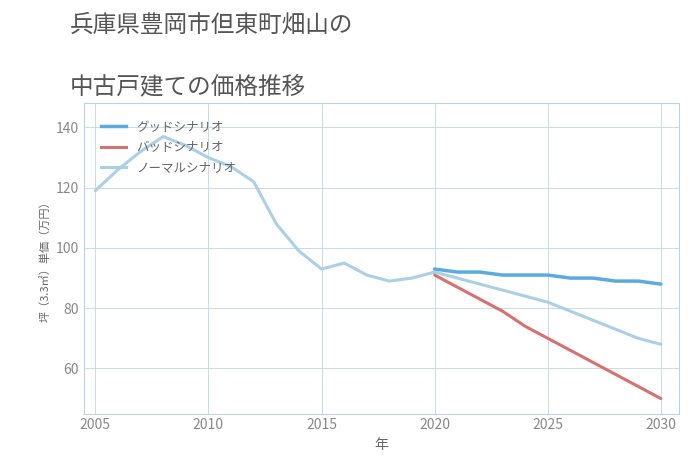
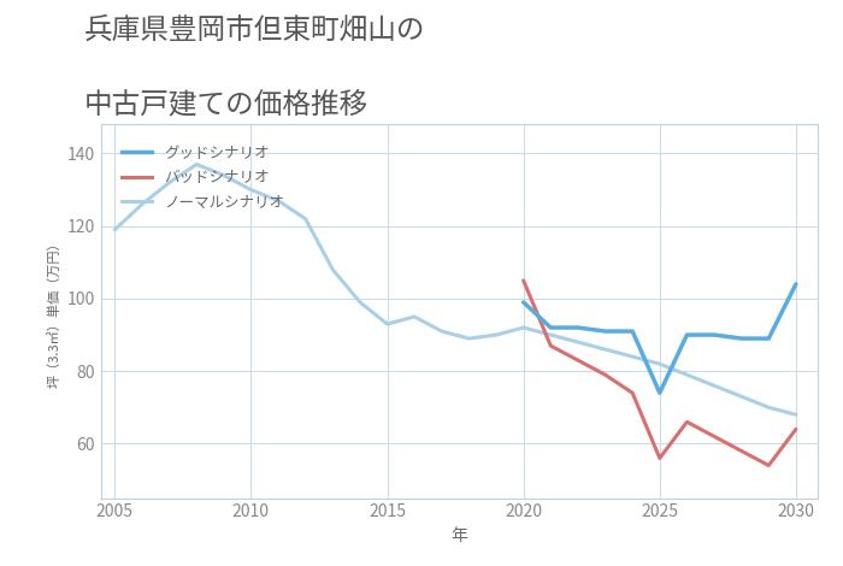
グッドシナリオ/2020: 93 -> 99
バッドシナリオ/2020: 91 -> 105
グッドシナリオ/2025: 91 -> 74
バッドシナリオ/2025: 70 -> 56
グッドシナリオ/2030: 88 -> 104
バッドシナリオ/2030: 50 -> 64
